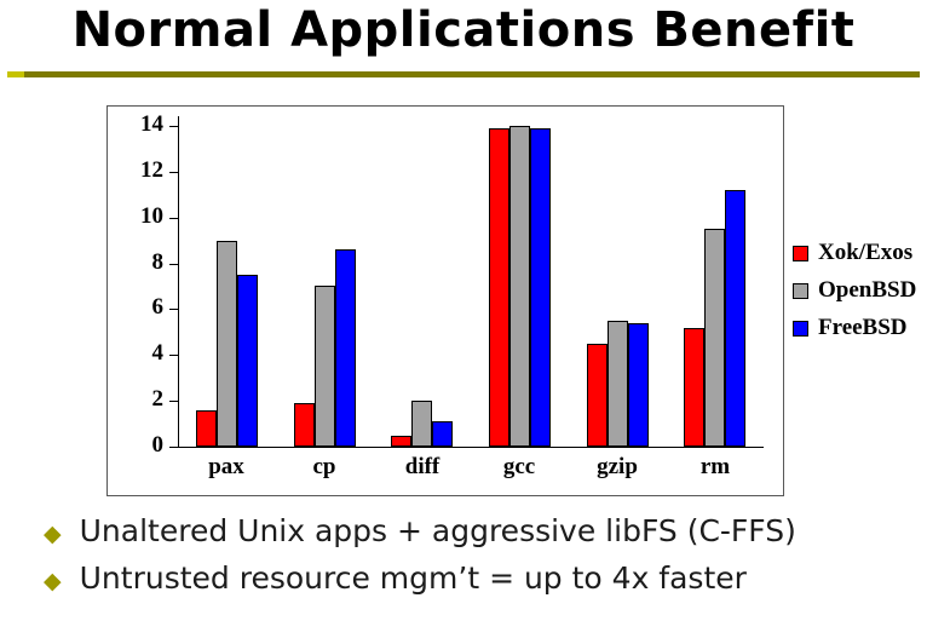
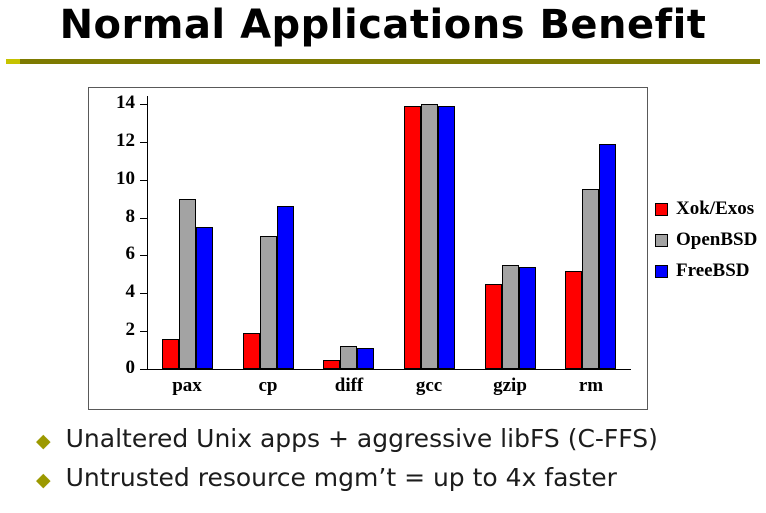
OpenBSD/diff: 2.0 -> 1.2
FreeBSD/rm: 11.2 -> 11.9
